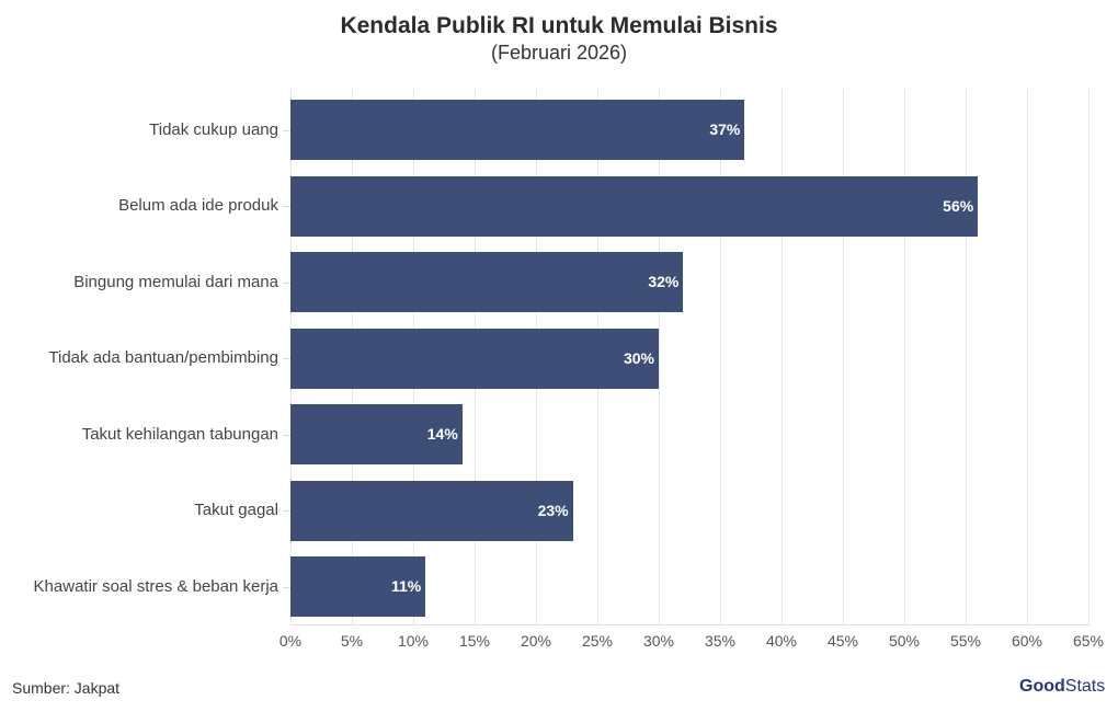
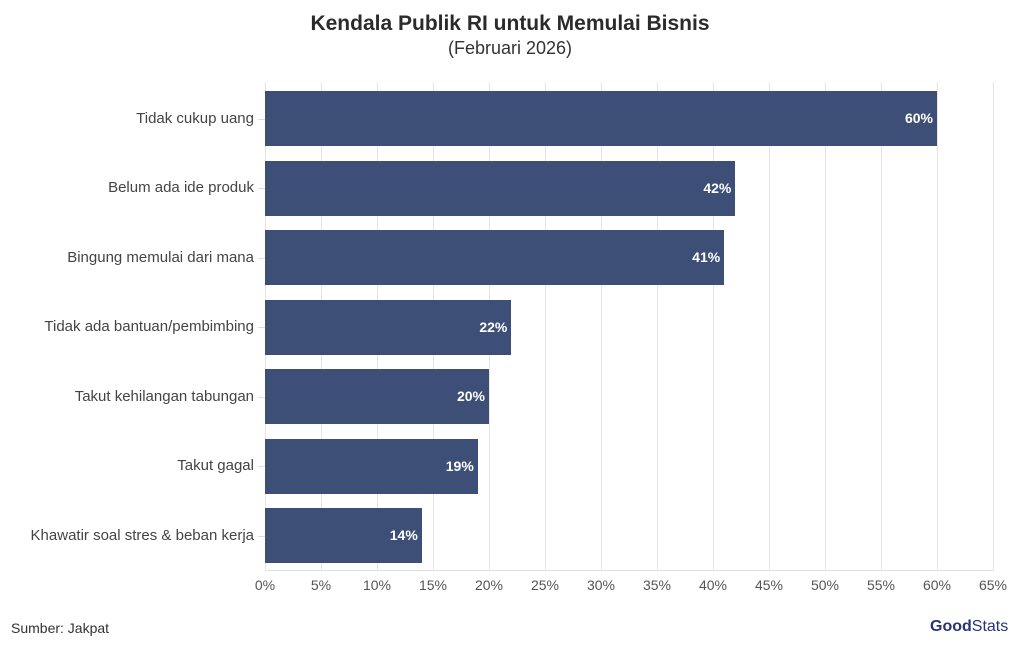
Tidak cukup uang: 37% -> 60%
Belum ada ide produk: 56% -> 42%
Bingung memulai dari mana: 32% -> 41%
Tidak ada bantuan/pembimbing: 30% -> 22%
Takut kehilangan tabungan: 14% -> 20%
Takut gagal: 23% -> 19%
Khawatir soal stres & beban kerja: 11% -> 14%
